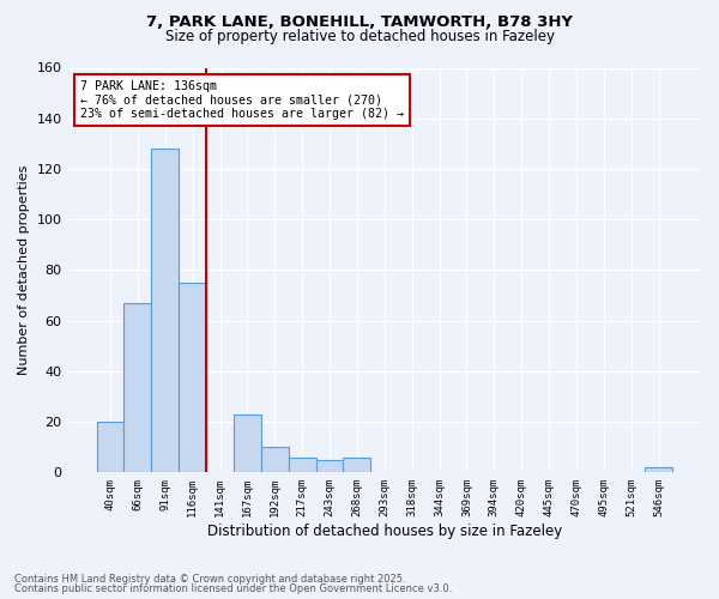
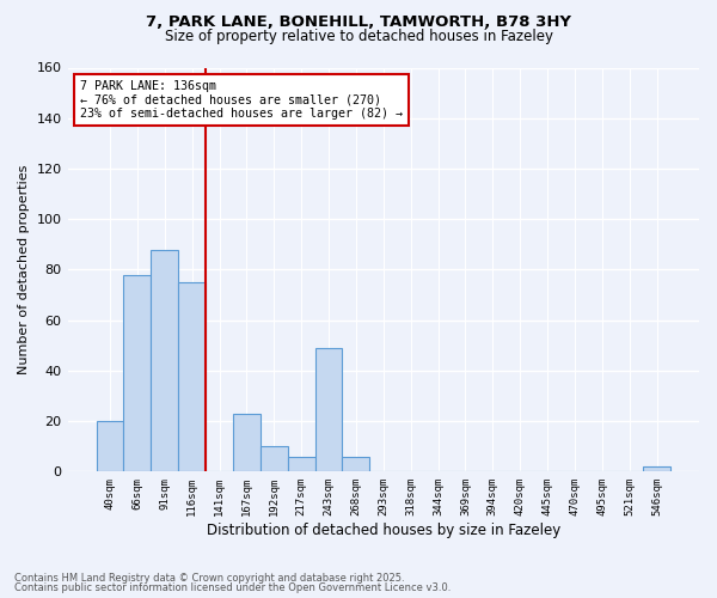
66sqm: 67 -> 78
91sqm: 128 -> 88
243sqm: 5 -> 49
